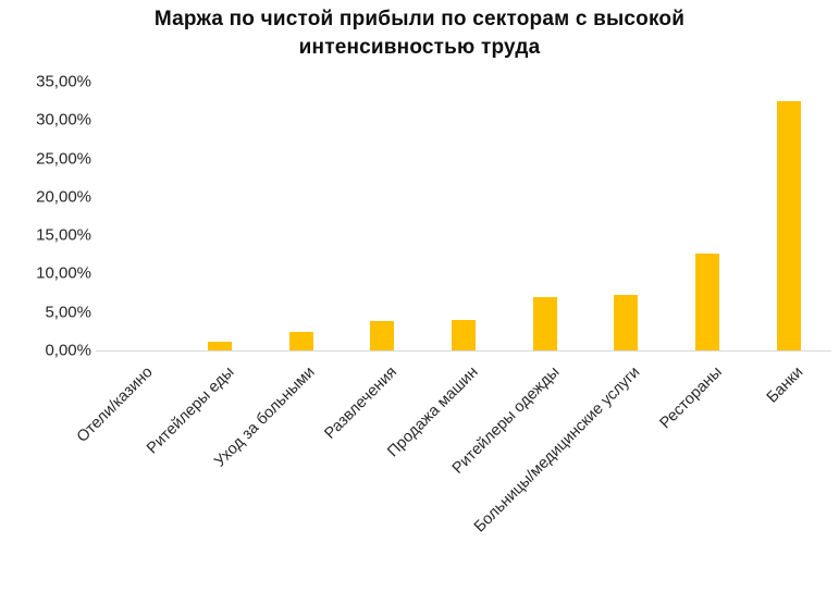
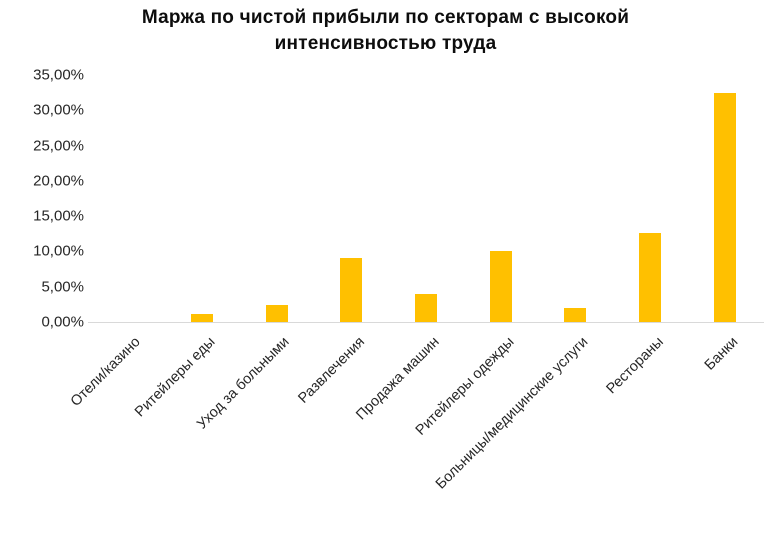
Развлечения: 4% -> 9%
Ритейлеры одежды: 7% -> 10%
Больницы/медицинские услуги: 7% -> 2%
